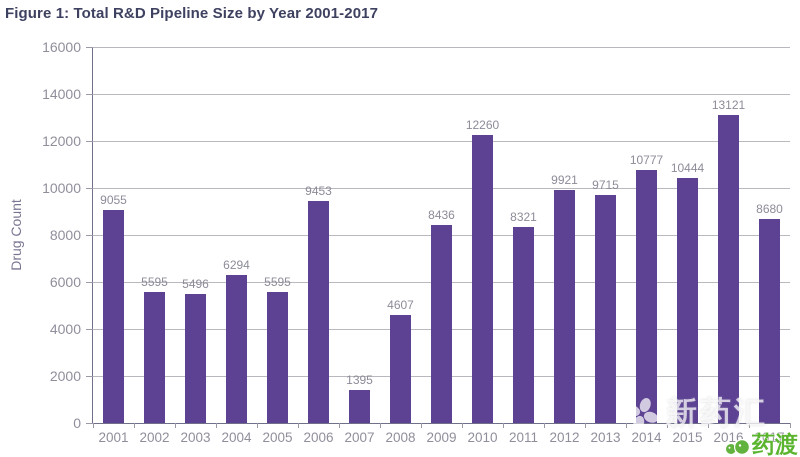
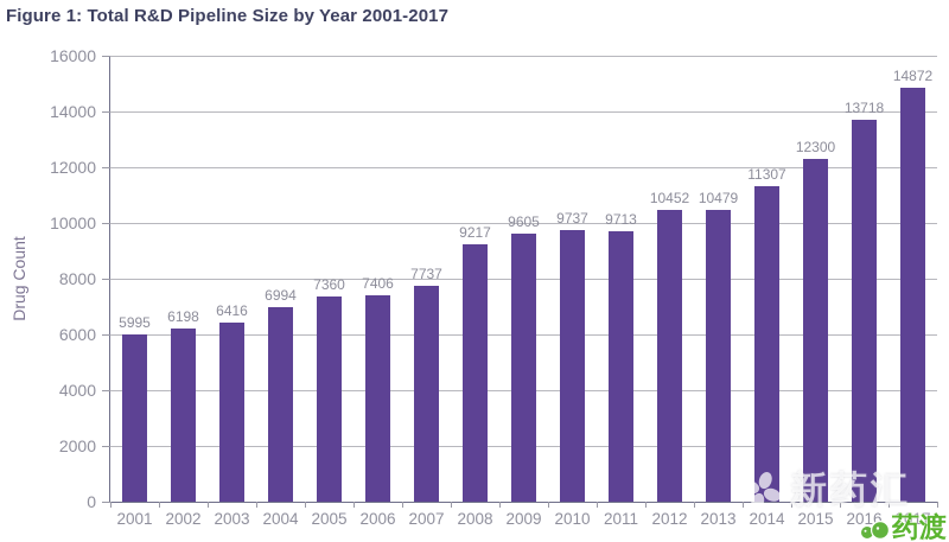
2001: 9055 -> 5995
2002: 5595 -> 6198
2003: 5496 -> 6416
2004: 6294 -> 6994
2005: 5595 -> 7360
2006: 9453 -> 7406
2007: 1395 -> 7737
2008: 4607 -> 9217
2009: 8436 -> 9605
2010: 12260 -> 9737
2011: 8321 -> 9713
2012: 9921 -> 10452
2013: 9715 -> 10479
2014: 10777 -> 11307
2015: 10444 -> 12300
2016: 13121 -> 13718
2017: 8680 -> 14872
